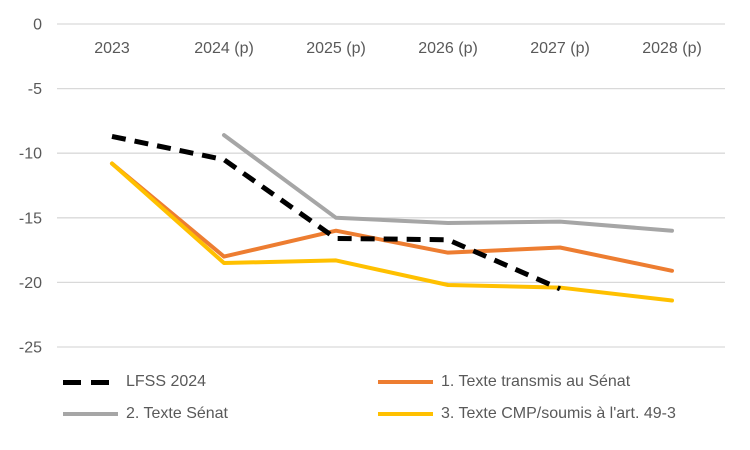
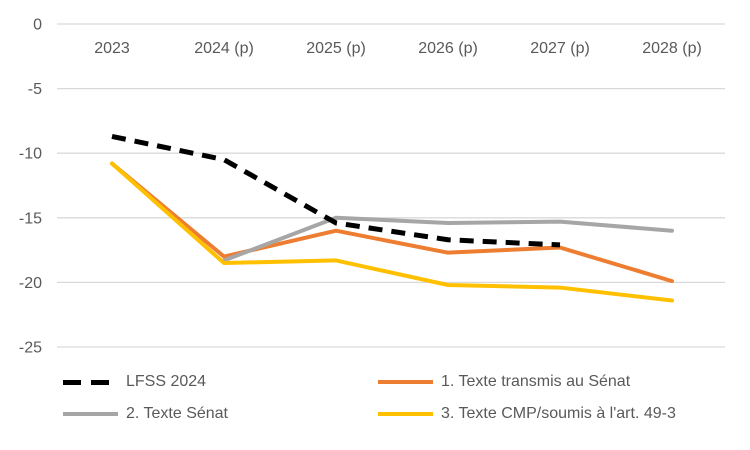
2. Texte Sénat/2024 (p): -8.6 -> -18.3
LFSS 2024/2025 (p): -16.6 -> -15.4
LFSS 2024/2027 (p): -20.5 -> -17.1
1. Texte transmis au Sénat/2028 (p): -19.1 -> -19.9
